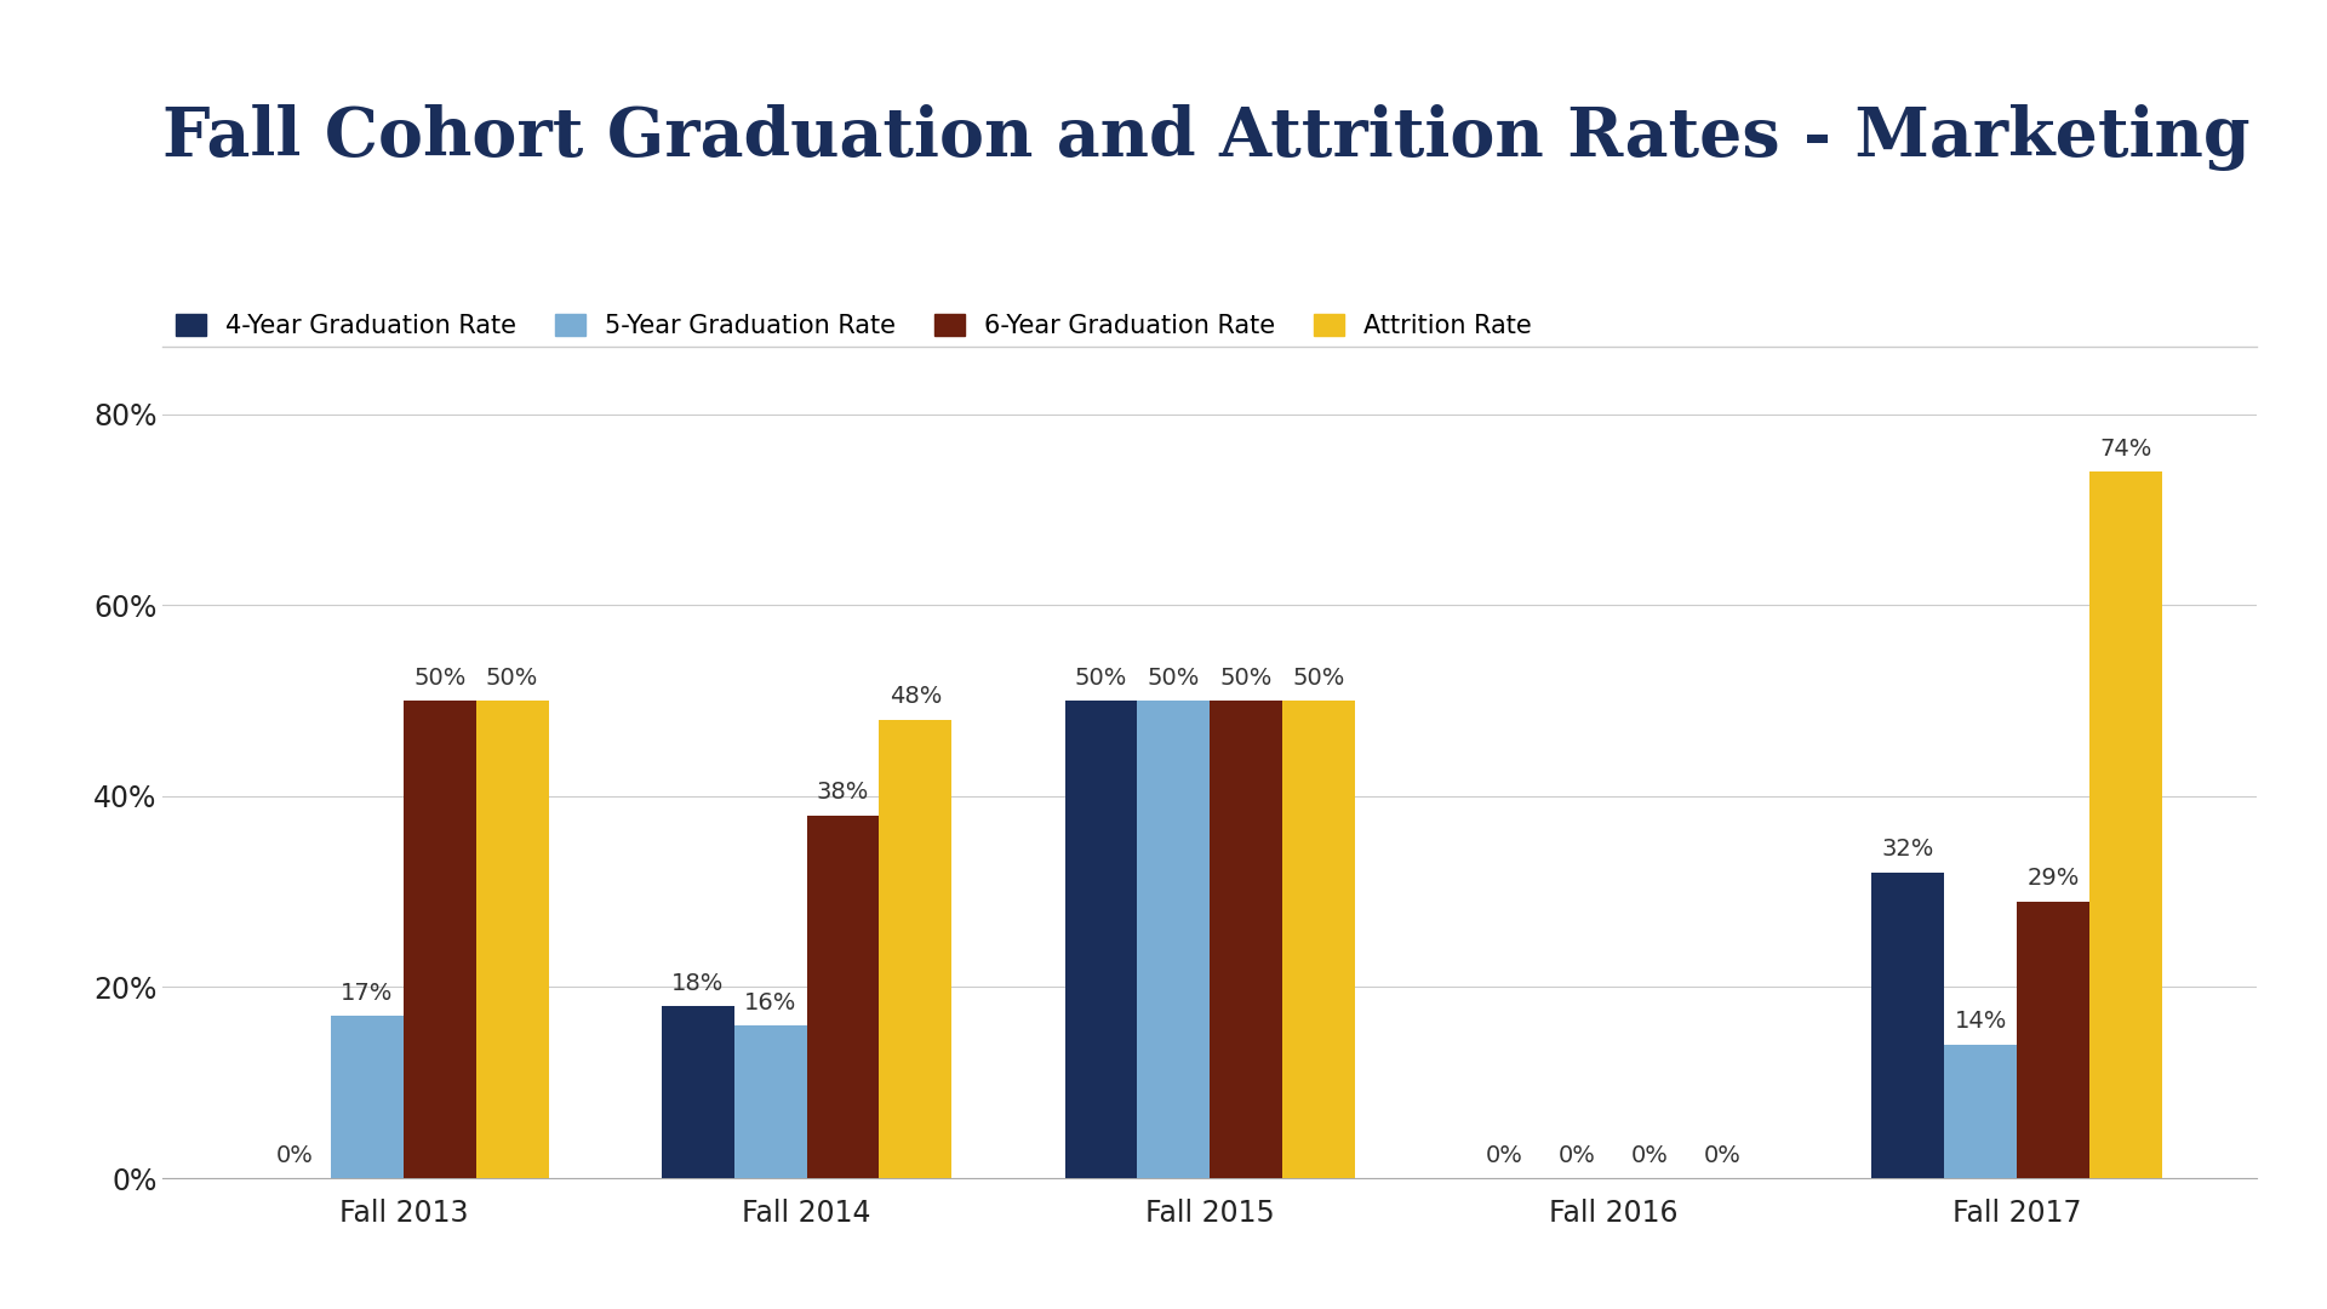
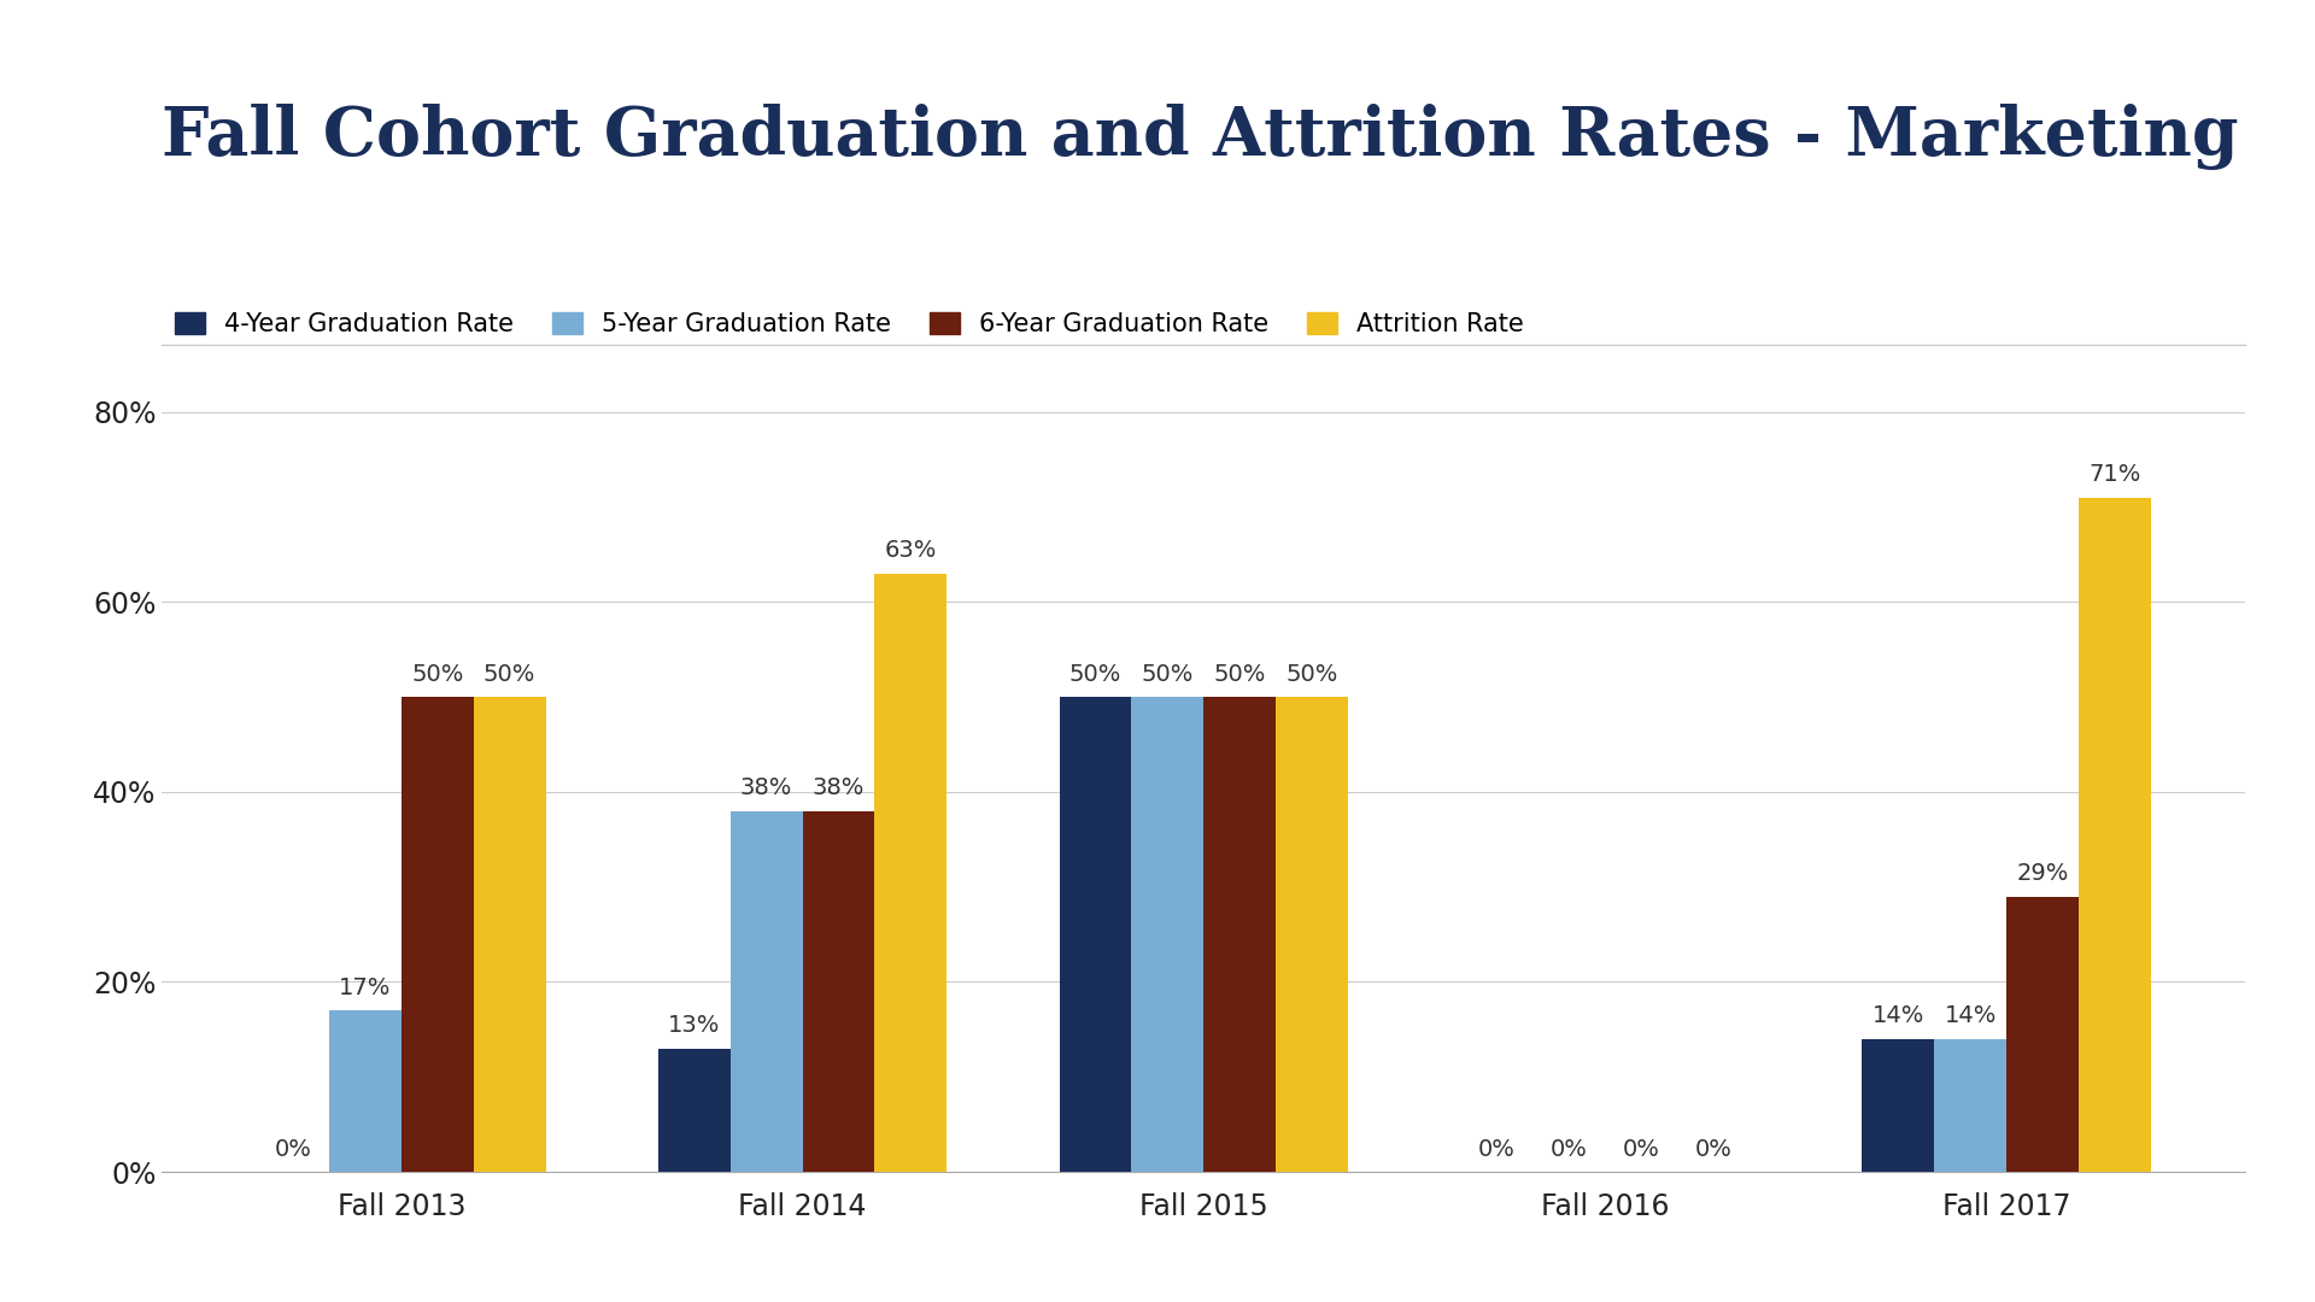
4-Year Graduation Rate/Fall 2014: 18% -> 13%
5-Year Graduation Rate/Fall 2014: 16% -> 38%
Attrition Rate/Fall 2014: 48% -> 63%
4-Year Graduation Rate/Fall 2017: 32% -> 14%
Attrition Rate/Fall 2017: 74% -> 71%
